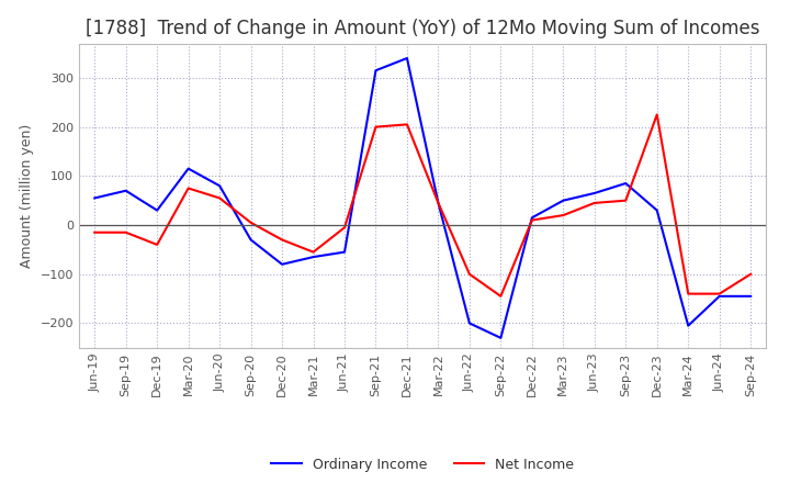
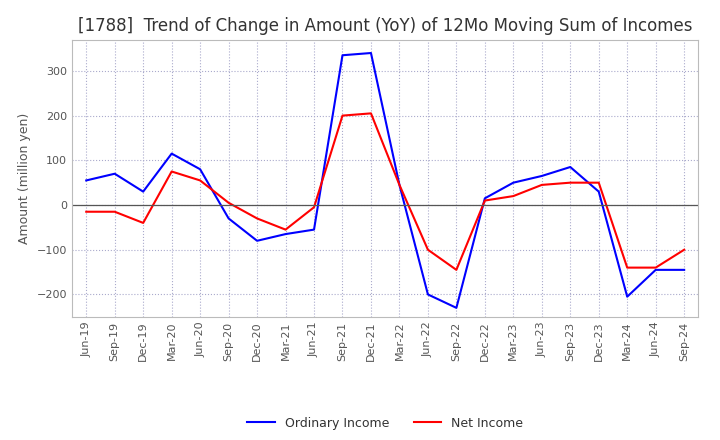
Ordinary Income/Sep-21: 315 -> 335
Net Income/Dec-23: 225 -> 50
